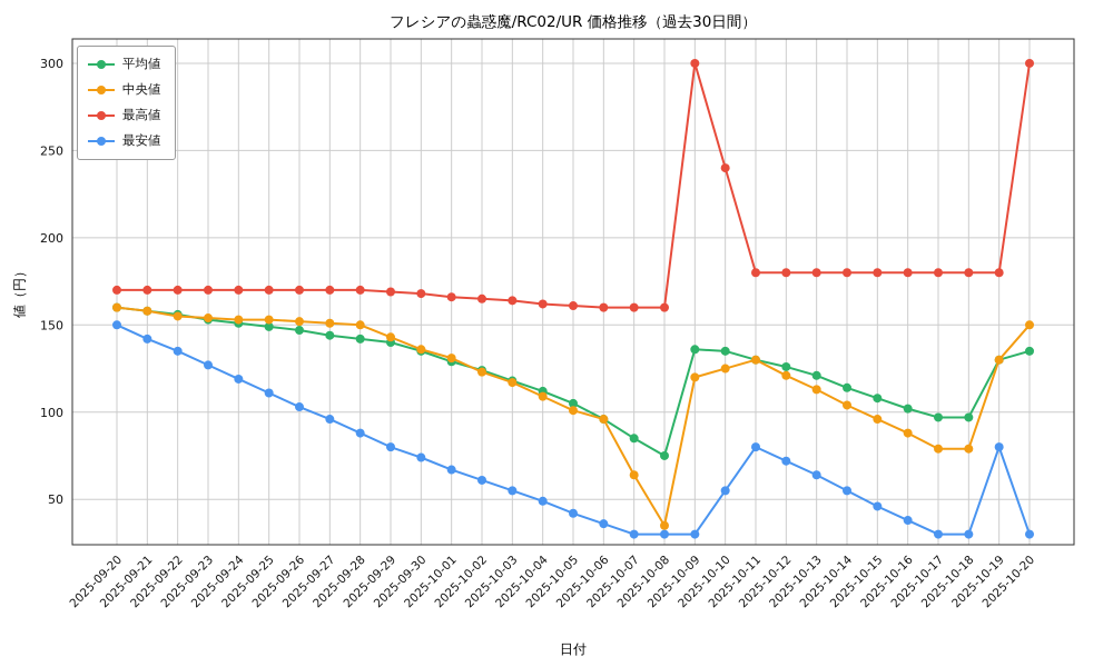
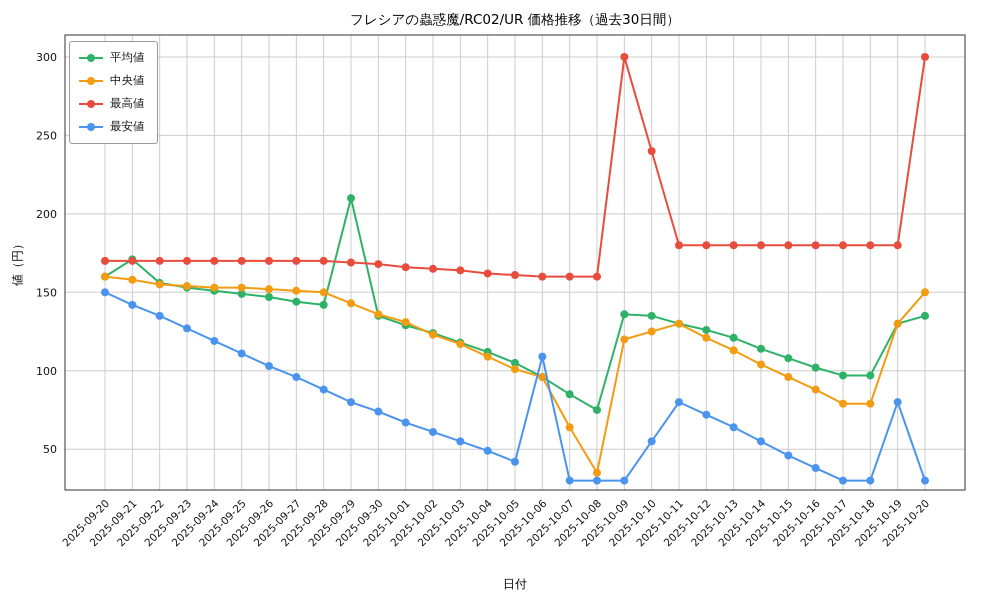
平均値/2025-09-21: 158 -> 171
平均値/2025-09-29: 140 -> 210
最安値/2025-10-06: 36 -> 109
